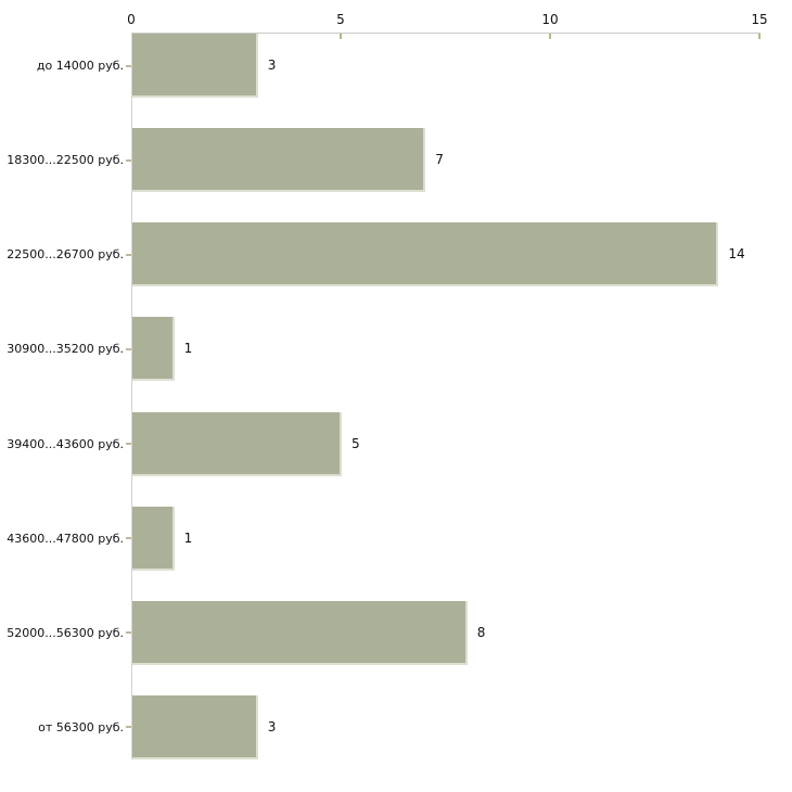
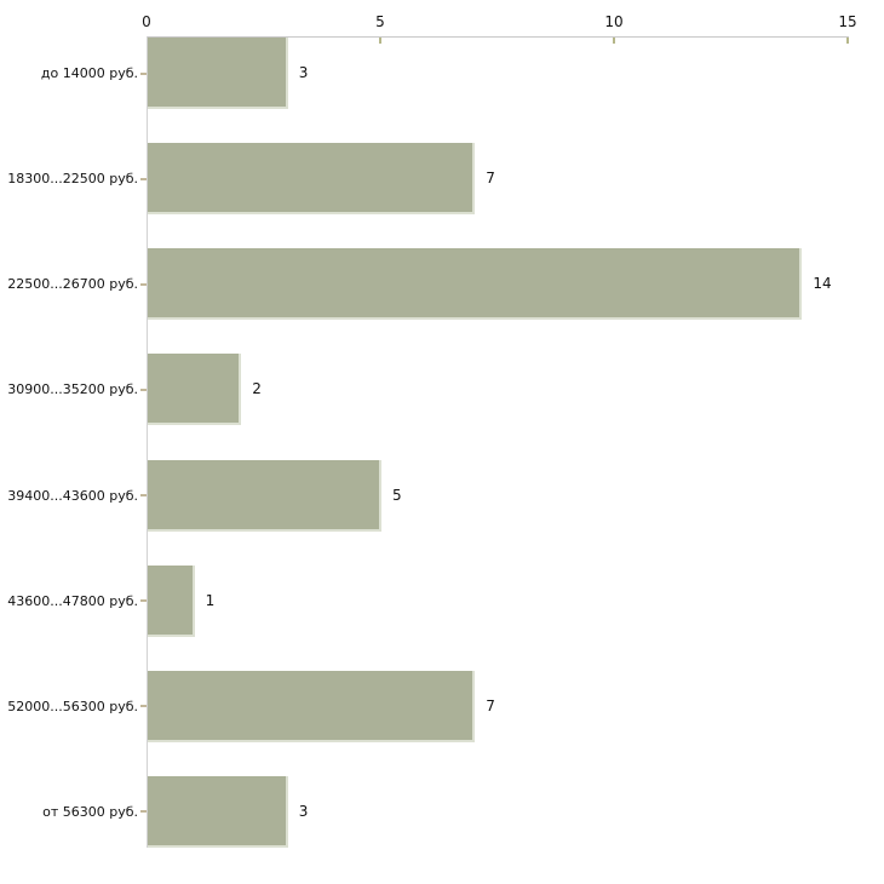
30900...35200 руб.: 1 -> 2
52000...56300 руб.: 8 -> 7
